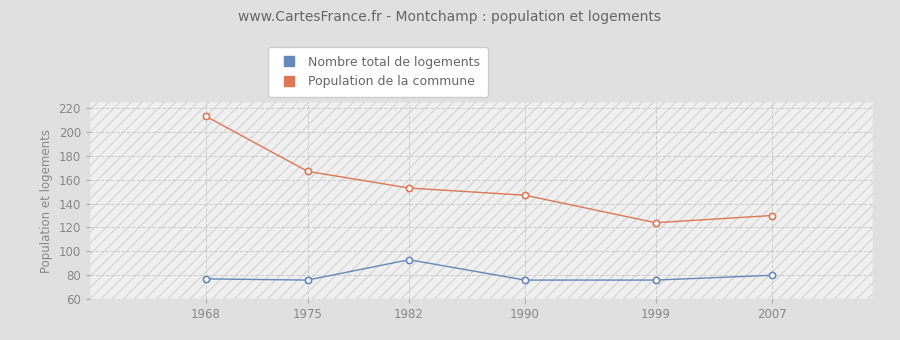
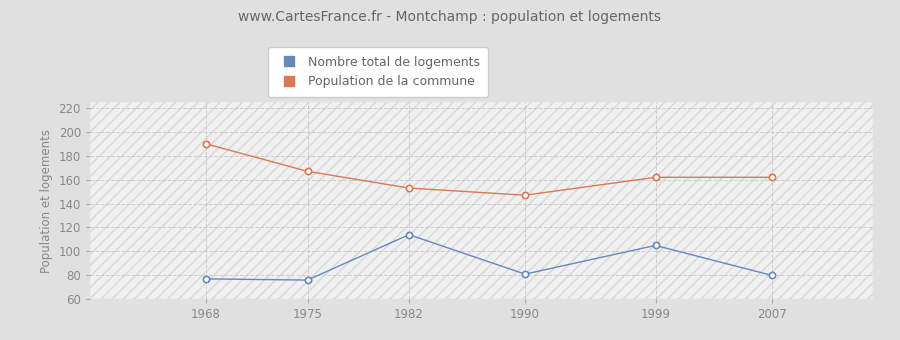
Population de la commune/1968: 213 -> 190
Nombre total de logements/1982: 93 -> 114
Nombre total de logements/1990: 76 -> 81
Nombre total de logements/1999: 76 -> 105
Population de la commune/1999: 124 -> 162
Population de la commune/2007: 130 -> 162
